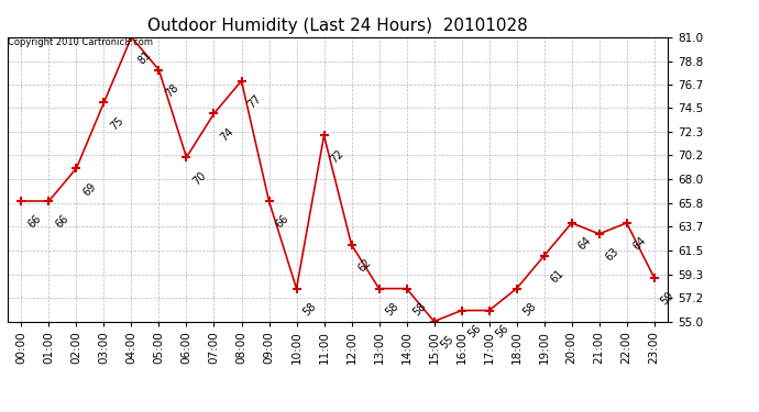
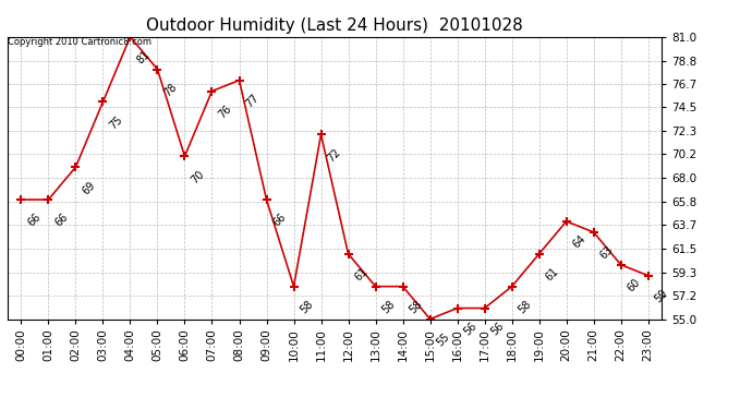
07:00: 74 -> 76
12:00: 62 -> 61
22:00: 64 -> 60
